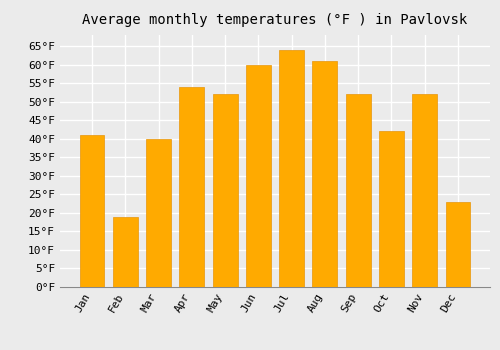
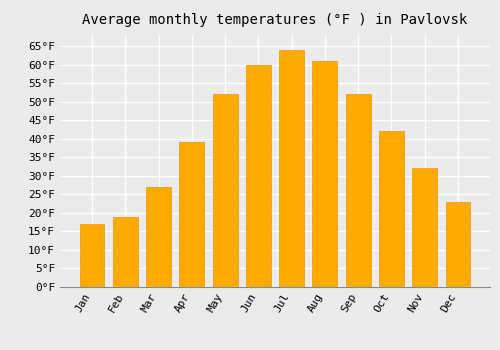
Jan: 41°F -> 17°F
Mar: 40°F -> 27°F
Apr: 54°F -> 39°F
Nov: 52°F -> 32°F
